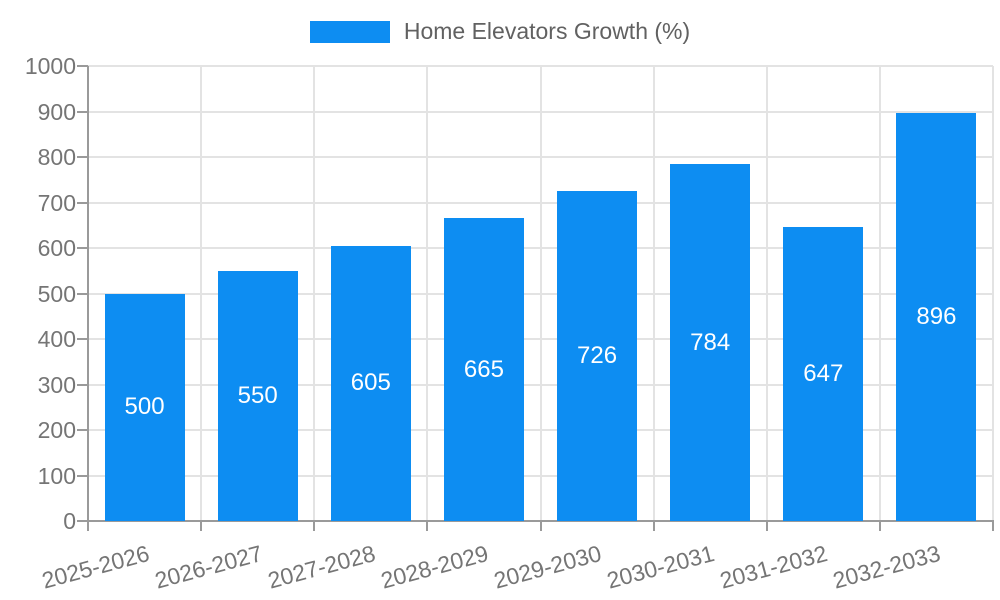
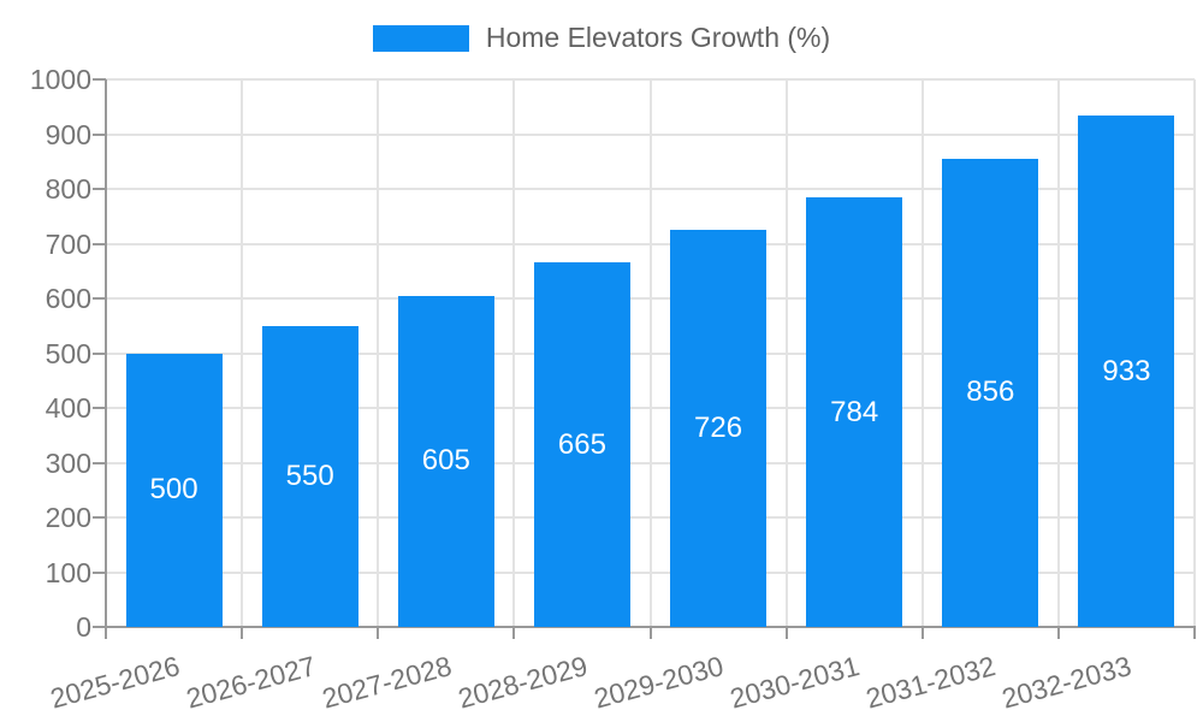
2031-2032: 647 -> 856
2032-2033: 896 -> 933
